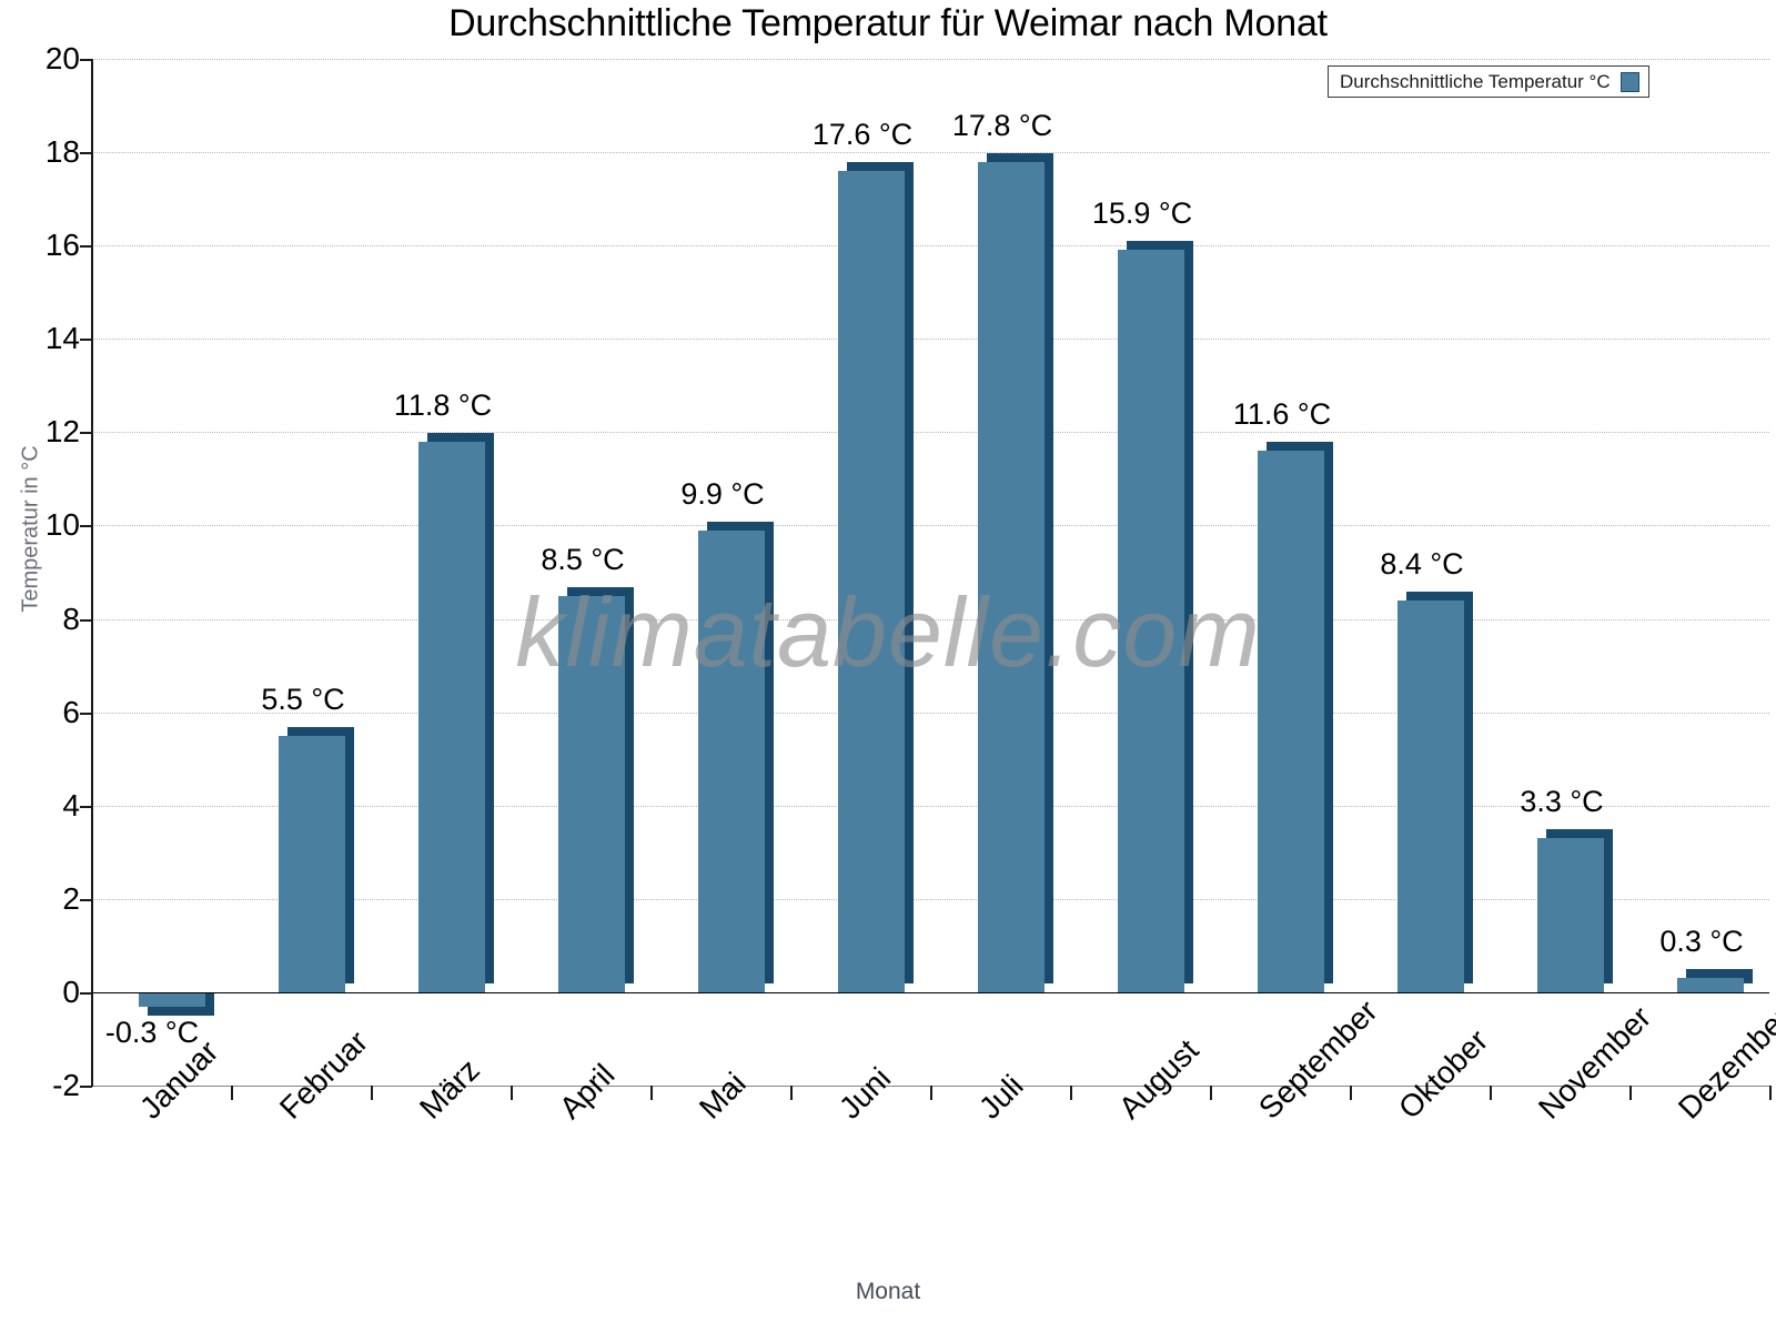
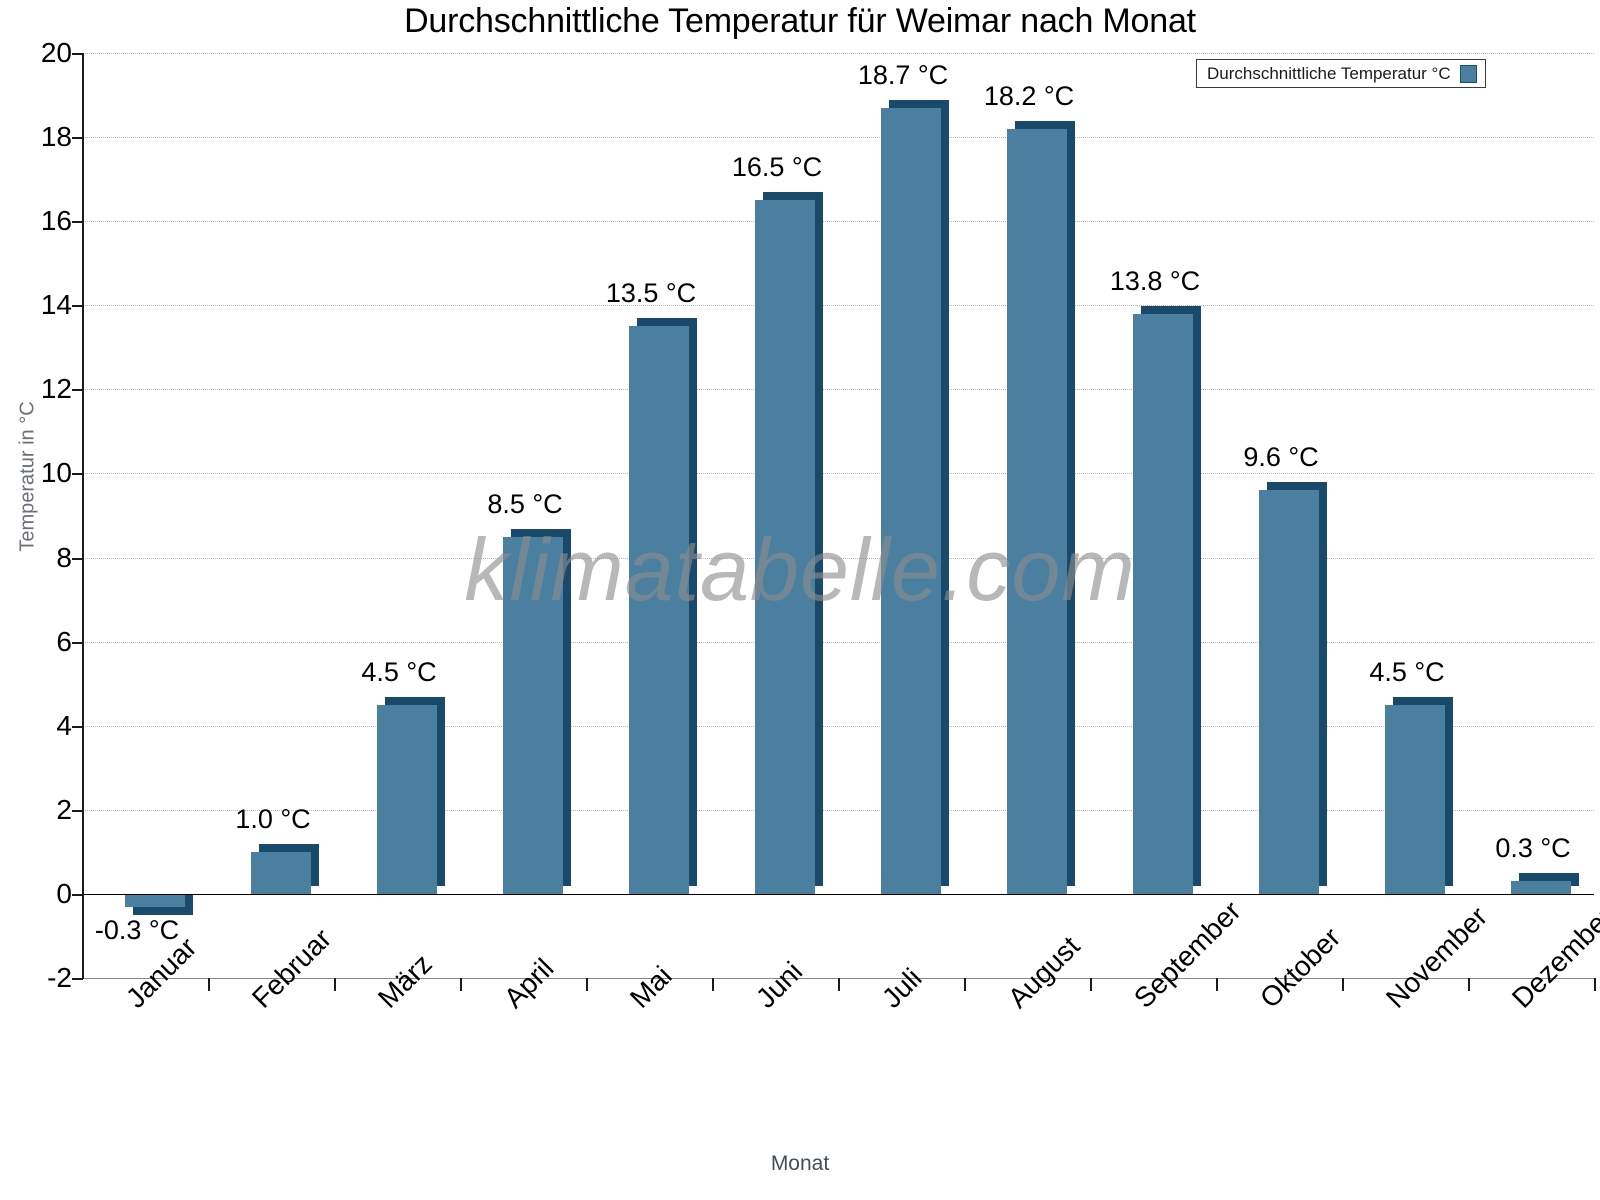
Februar: 5.5 -> 1.0
März: 11.8 -> 4.5
Mai: 9.9 -> 13.5
Juni: 17.6 -> 16.5
Juli: 17.8 -> 18.7
August: 15.9 -> 18.2
September: 11.6 -> 13.8
Oktober: 8.4 -> 9.6
November: 3.3 -> 4.5
